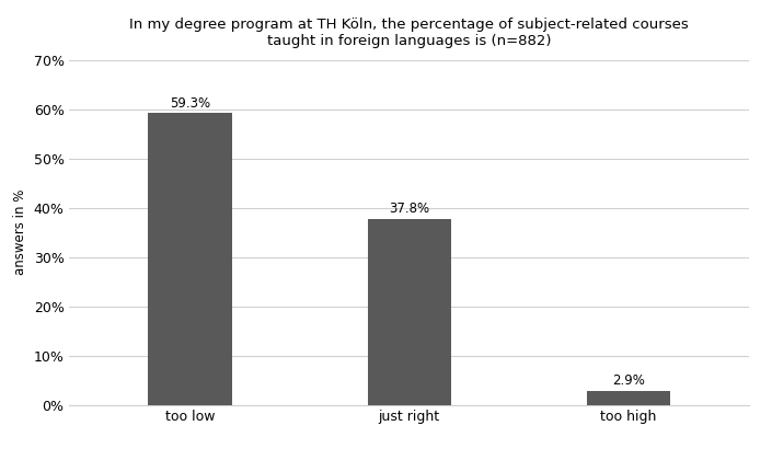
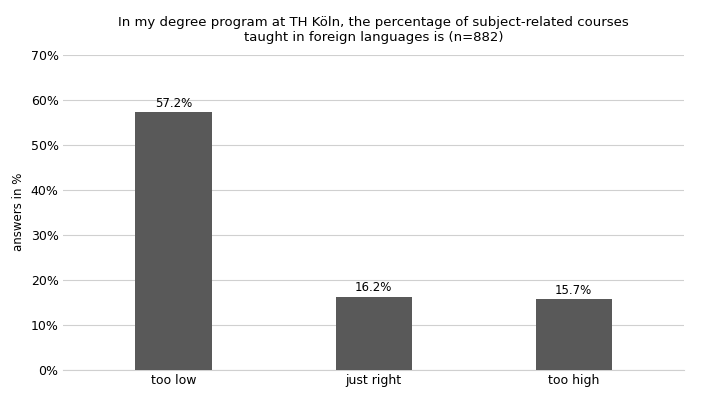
too low: 59.3% -> 57.2%
just right: 37.8% -> 16.2%
too high: 2.9% -> 15.7%
